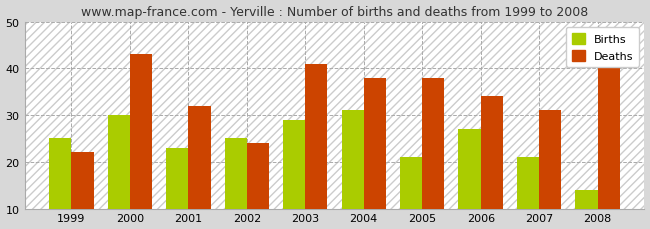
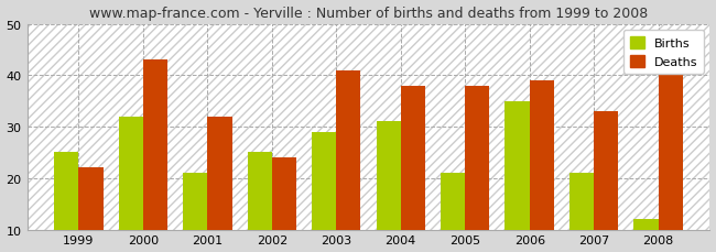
Births/2000: 30 -> 32
Births/2001: 23 -> 21
Births/2006: 27 -> 35
Deaths/2006: 34 -> 39
Deaths/2007: 31 -> 33
Births/2008: 14 -> 12
